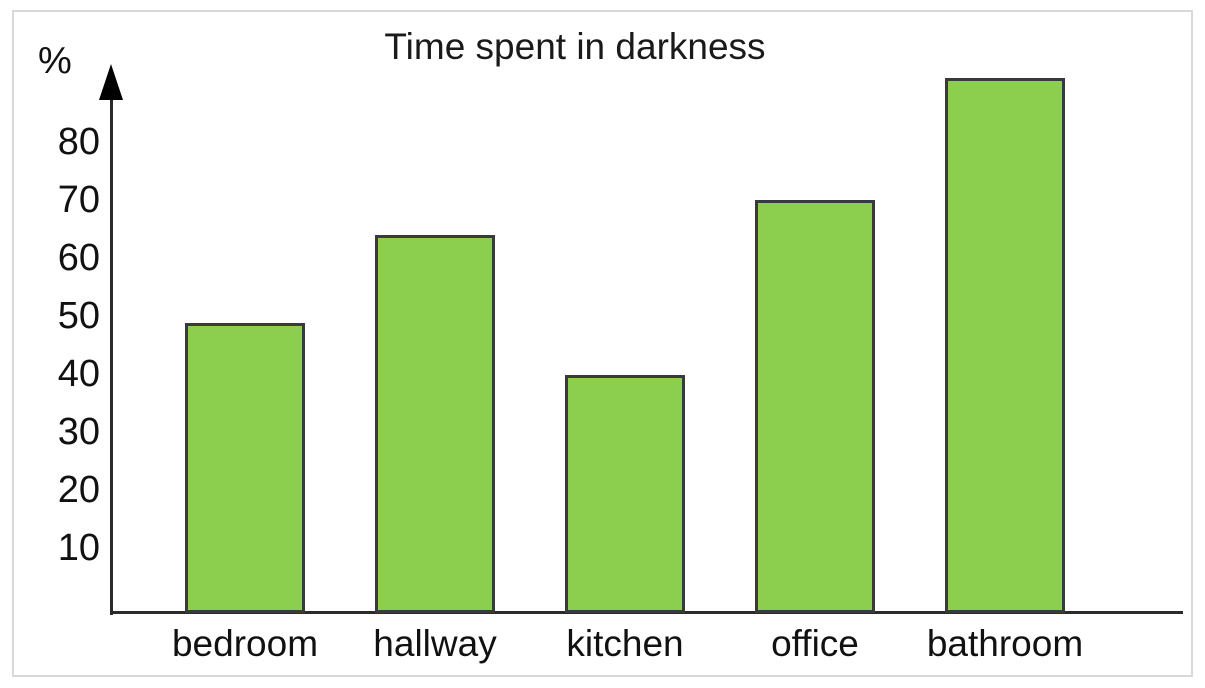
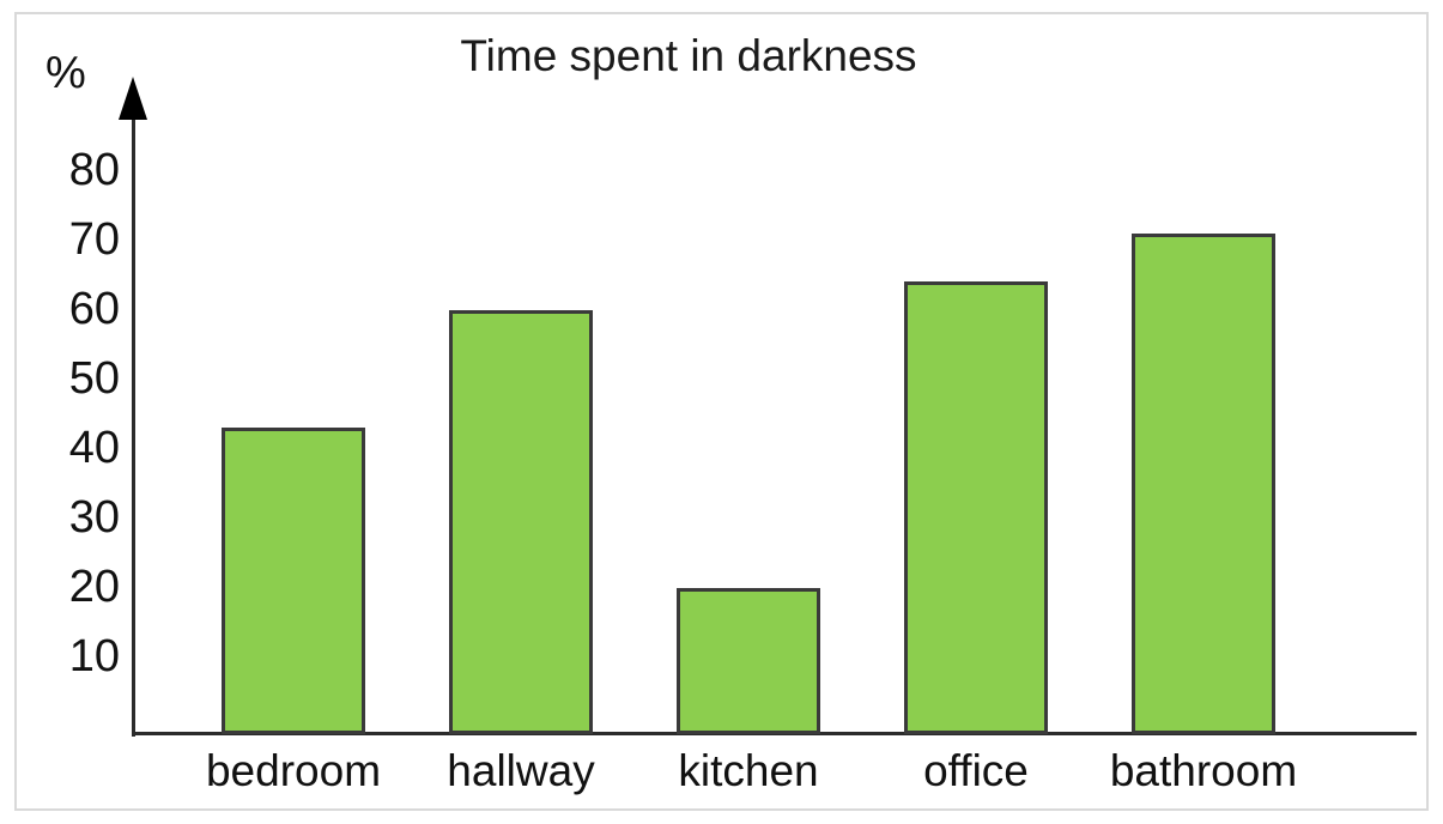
bedroom: 50 -> 44
hallway: 65 -> 61
kitchen: 41 -> 21
office: 71 -> 65
bathroom: 92 -> 72
